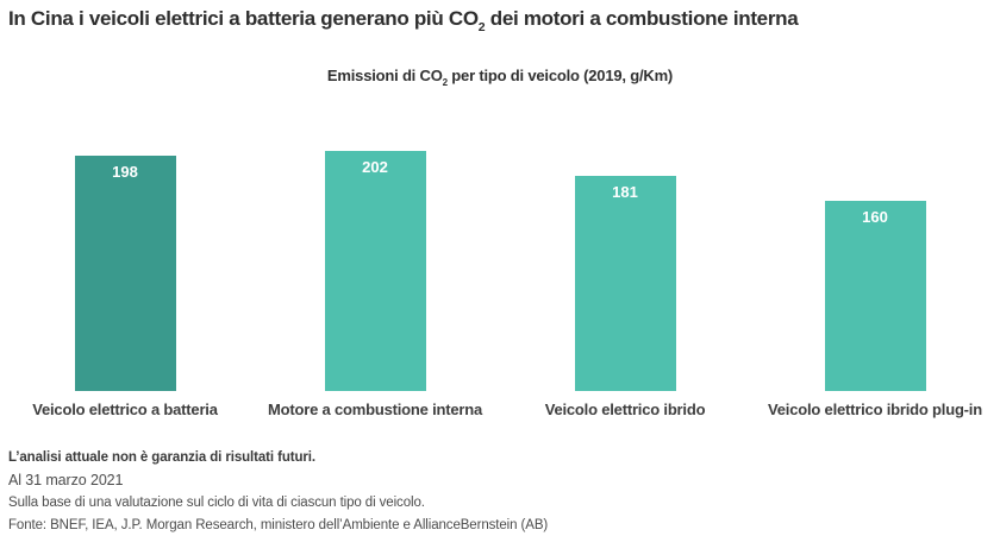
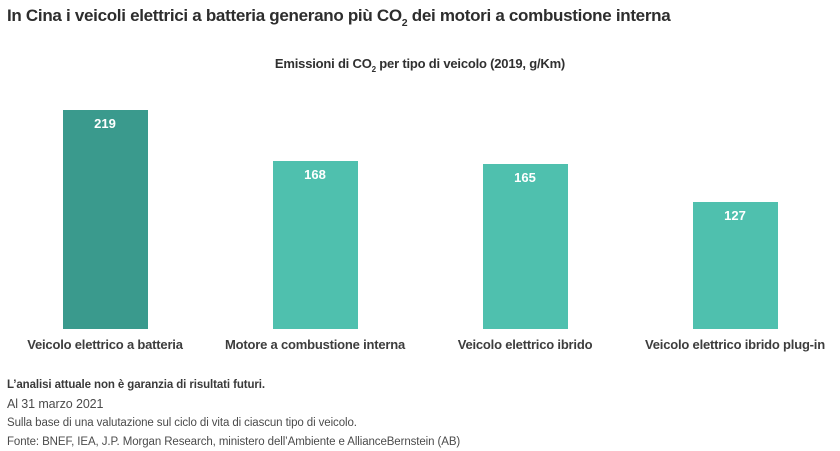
Veicolo elettrico a batteria: 198 -> 219
Motore a combustione interna: 202 -> 168
Veicolo elettrico ibrido: 181 -> 165
Veicolo elettrico ibrido plug-in: 160 -> 127
